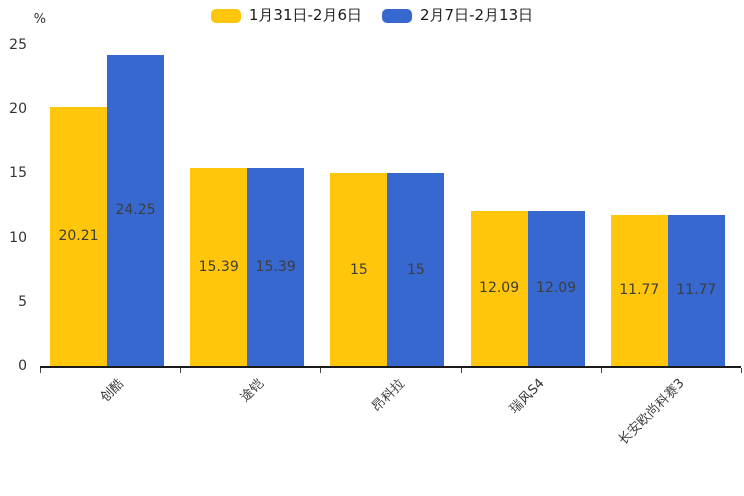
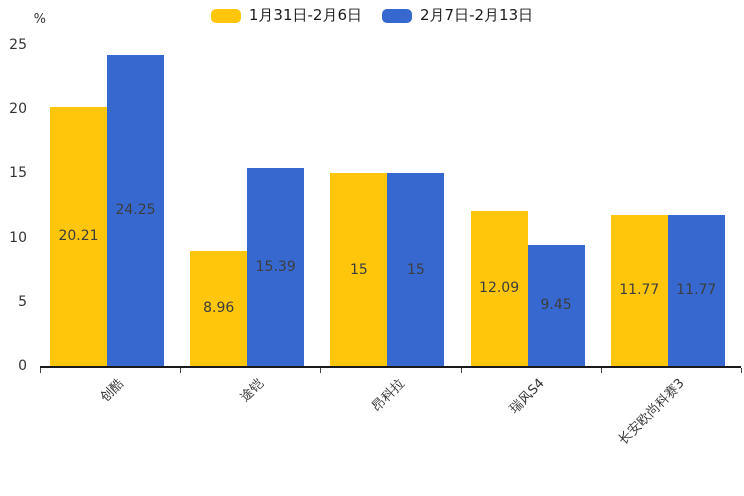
1月31日-2月6日/途铠: 15.39 -> 8.96
2月7日-2月13日/瑞风S4: 12.09 -> 9.45
